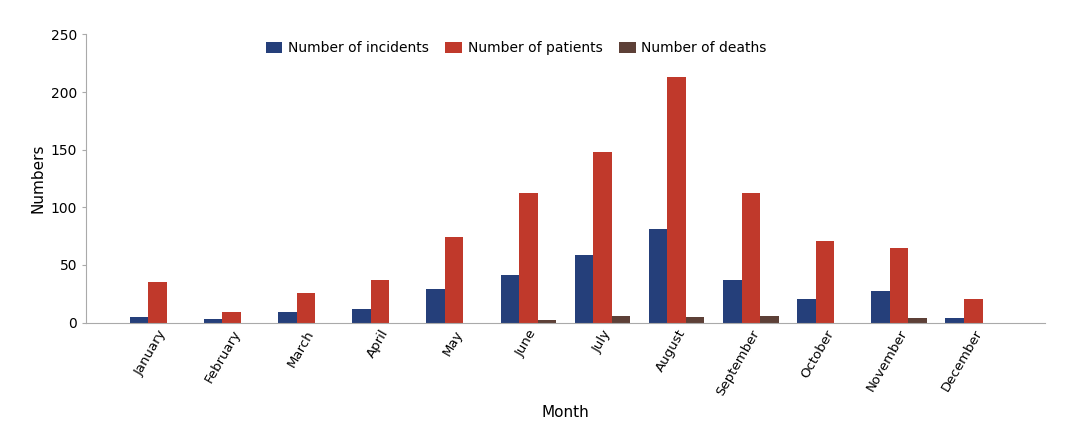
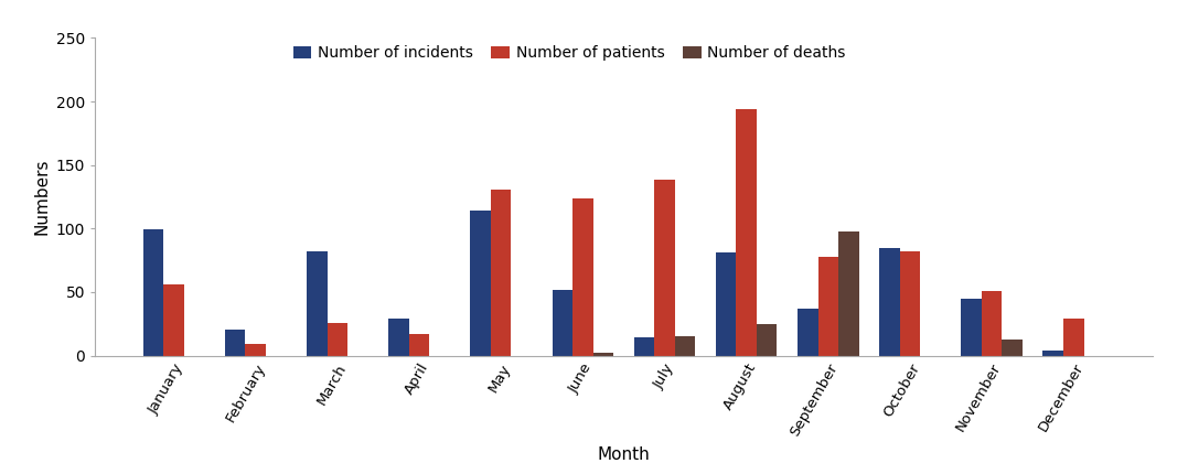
Number of incidents/January: 5 -> 99
Number of patients/January: 35 -> 56
Number of incidents/February: 3 -> 20
Number of incidents/March: 9 -> 82
Number of incidents/April: 12 -> 29
Number of patients/April: 37 -> 17
Number of incidents/May: 29 -> 114
Number of patients/May: 74 -> 131
Number of incidents/June: 41 -> 52
Number of patients/June: 112 -> 124
Number of incidents/July: 59 -> 14
Number of patients/July: 148 -> 138
Number of deaths/July: 6 -> 15
Number of patients/August: 213 -> 194
Number of deaths/August: 5 -> 25
Number of patients/September: 112 -> 78
Number of deaths/September: 6 -> 98
Number of incidents/October: 20 -> 85
Number of patients/October: 71 -> 82
Number of incidents/November: 27 -> 45
Number of patients/November: 65 -> 51
Number of deaths/November: 4 -> 13
Number of patients/December: 20 -> 29
